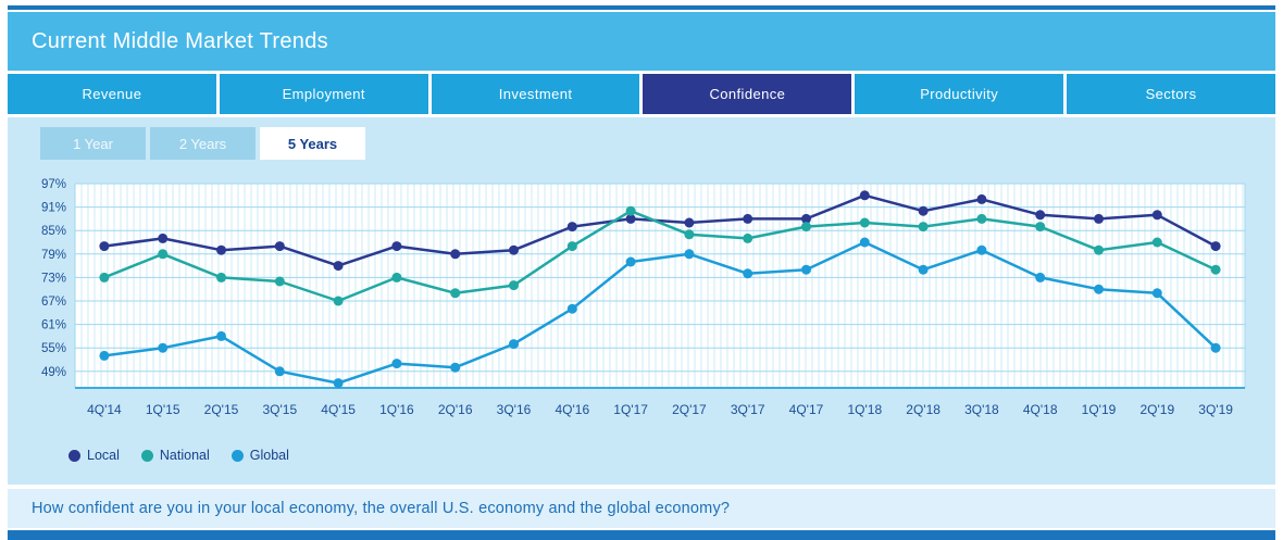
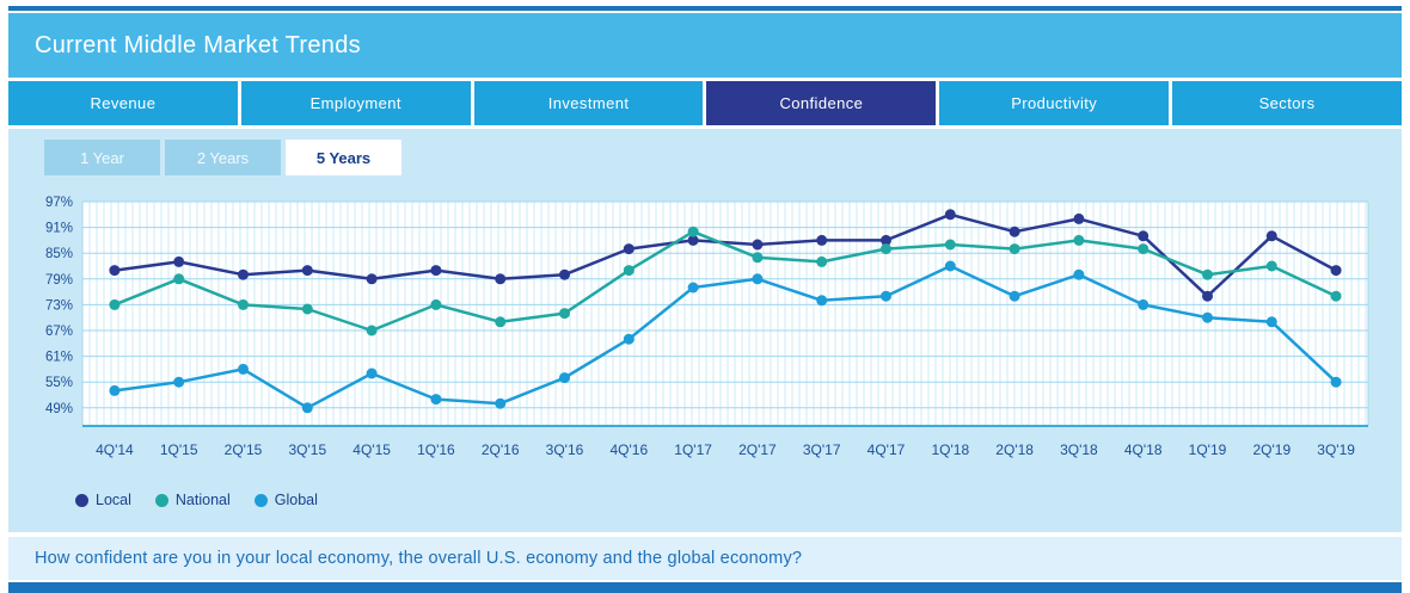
Local/4Q'15: 76% -> 79%
Global/4Q'15: 46% -> 57%
Local/1Q'19: 88% -> 75%
